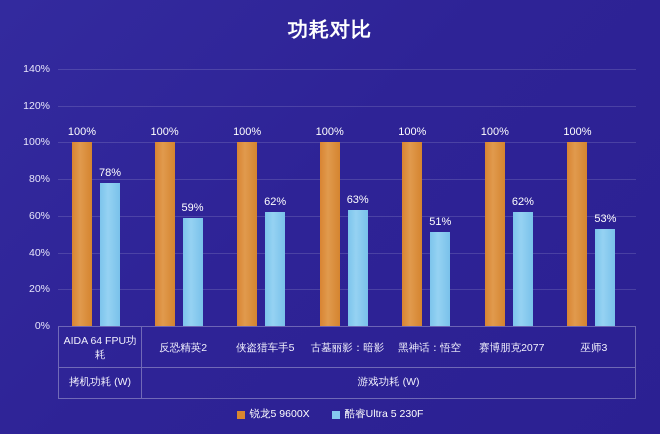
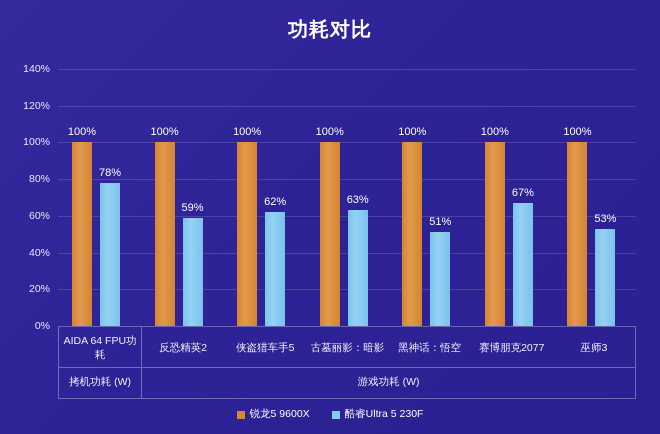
酷睿Ultra 5 230F/赛博朋克2077: 62% -> 67%
